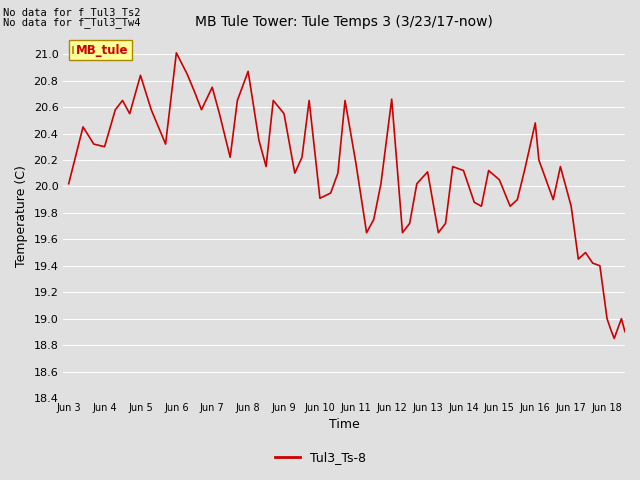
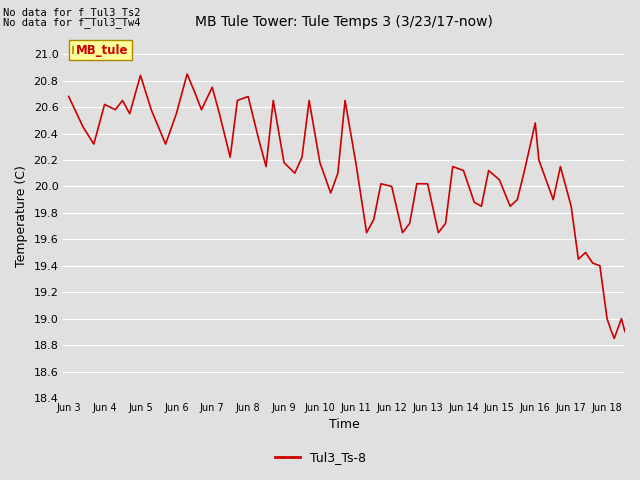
Jun 3: 20.02 -> 20.68
Jun 4: 20.30 -> 20.62
Jun 6: 21.01 -> 20.55
Jun 8: 20.87 -> 20.68
Jun 9: 20.55 -> 20.18
Jun 10: 19.91 -> 20.18
Jun 12: 20.66 -> 20.00
Jun 13: 20.11 -> 20.02
